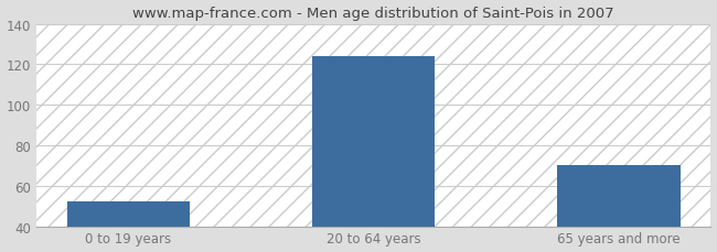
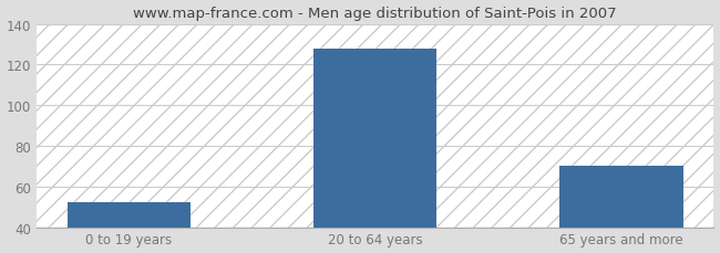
20 to 64 years: 124 -> 128
